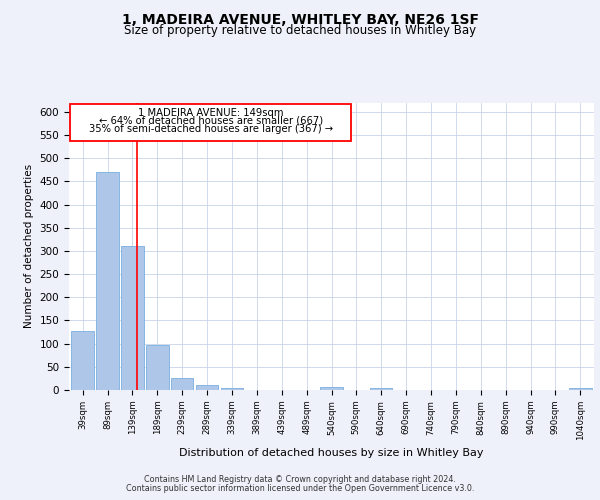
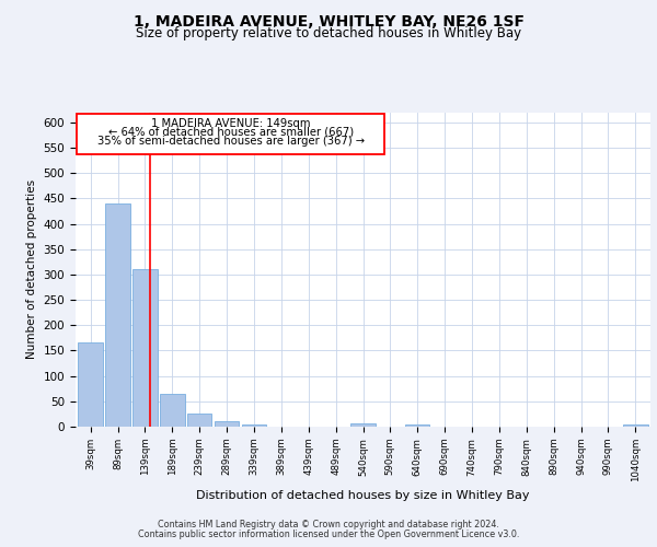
39sqm: 128 -> 165
89sqm: 470 -> 440
189sqm: 96 -> 65
